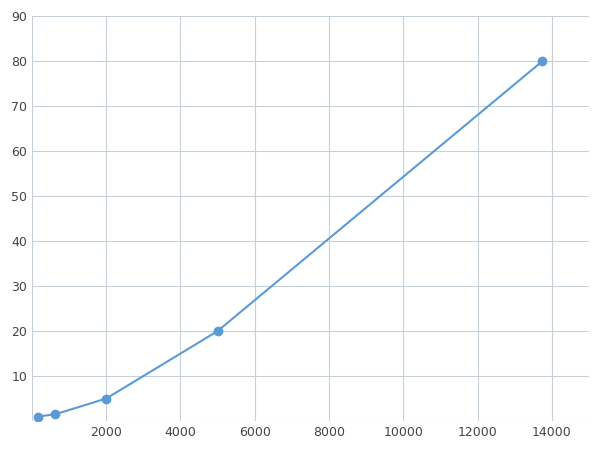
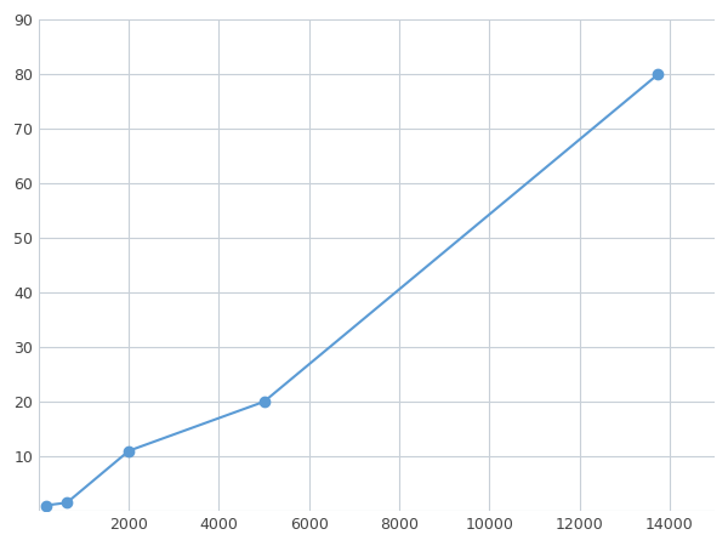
2000: 5.0 -> 11.0
